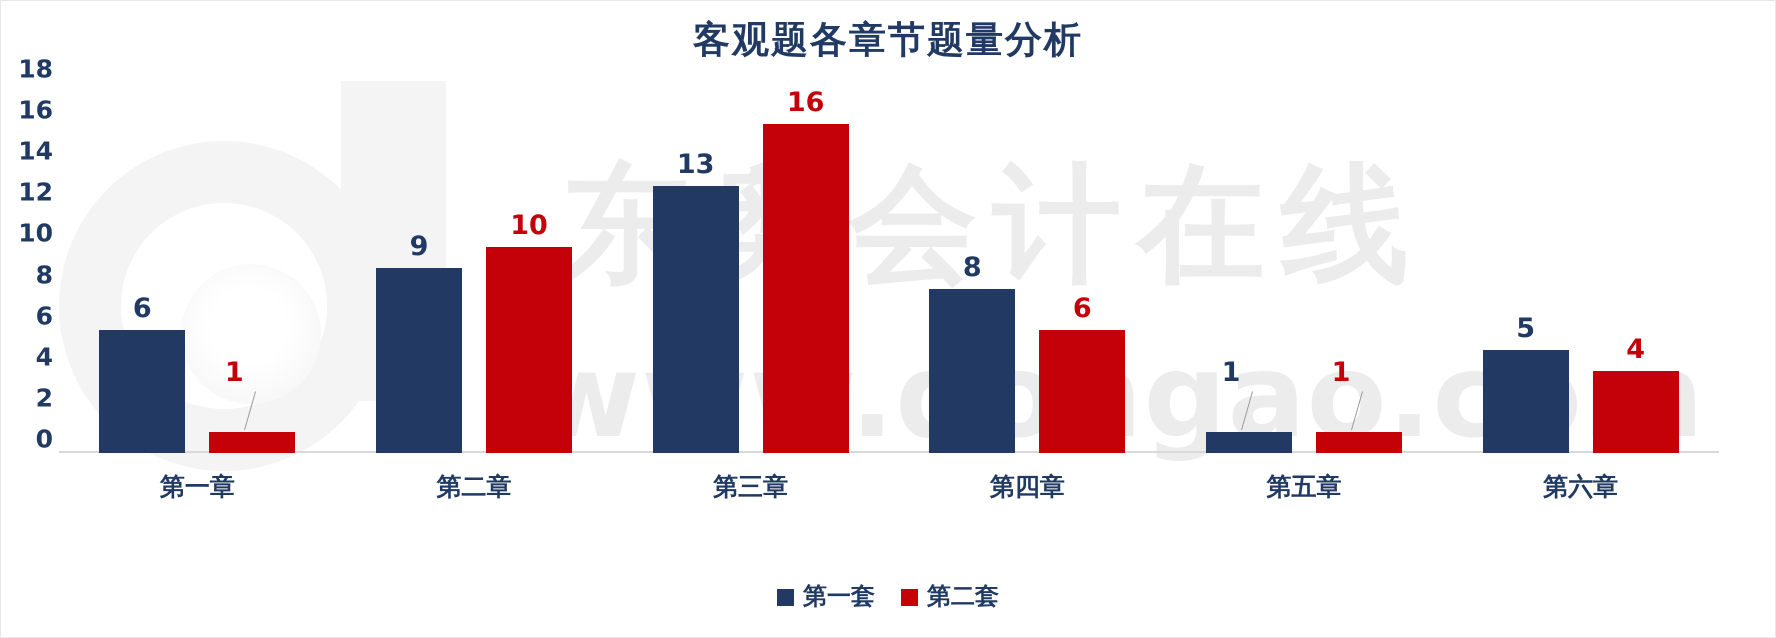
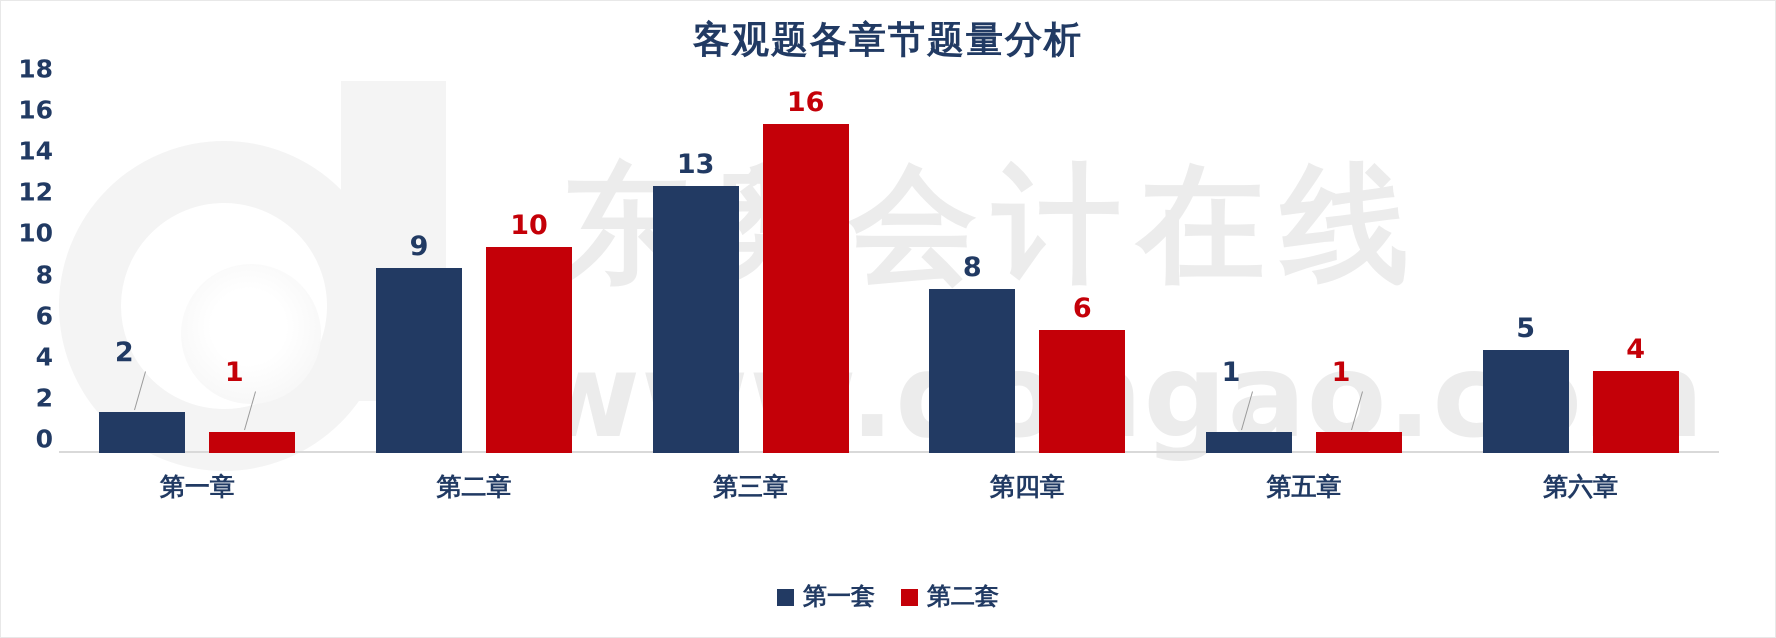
第一套/第一章: 6 -> 2
